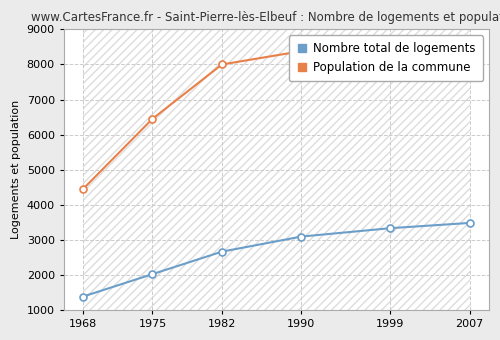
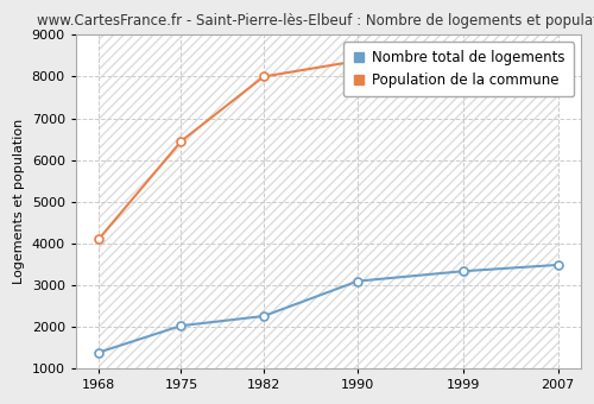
Population de la commune/1968: 4450 -> 4100
Nombre total de logements/1982: 2660 -> 2250
